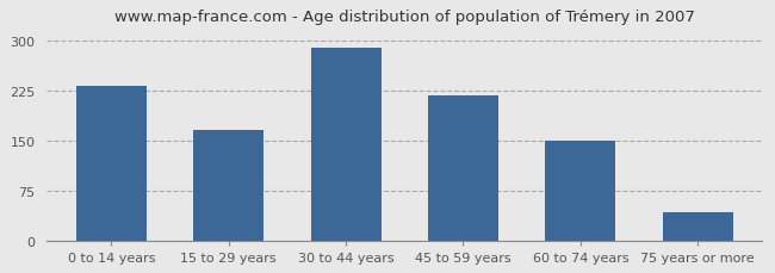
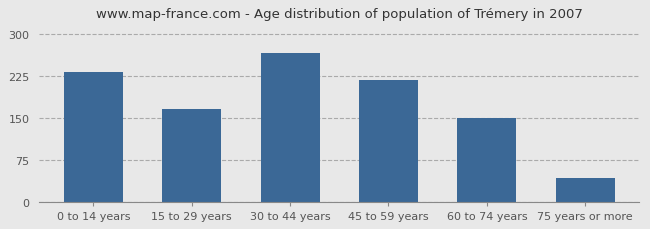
30 to 44 years: 290 -> 266
